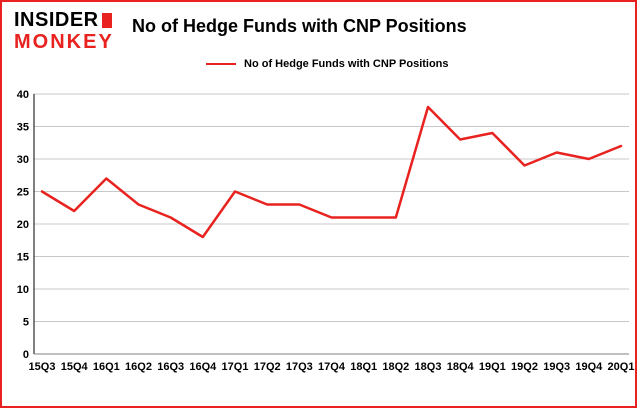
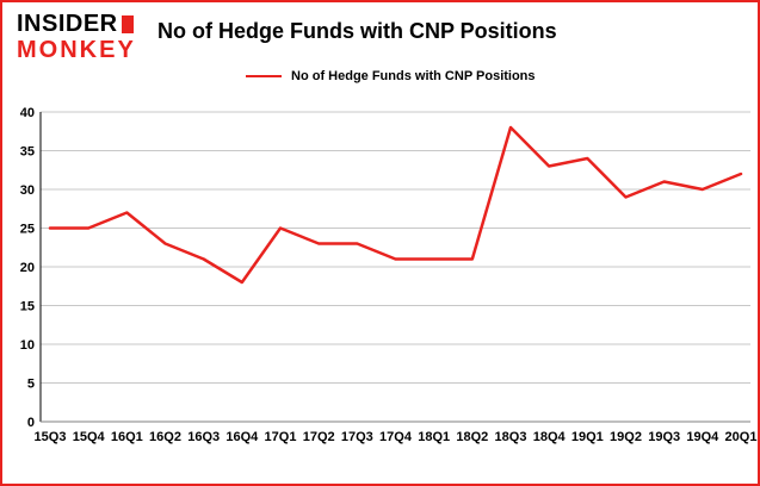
15Q4: 22 -> 25
